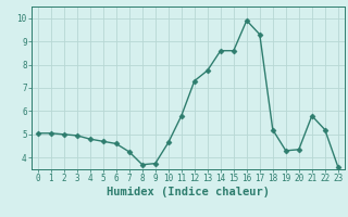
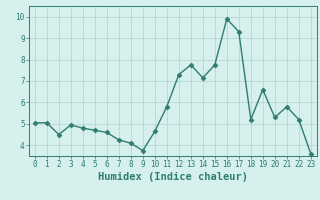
2: 5.00 -> 4.50
8: 3.70 -> 4.10
14: 8.60 -> 7.15
15: 8.60 -> 7.75
19: 4.30 -> 6.60
20: 4.35 -> 5.30
